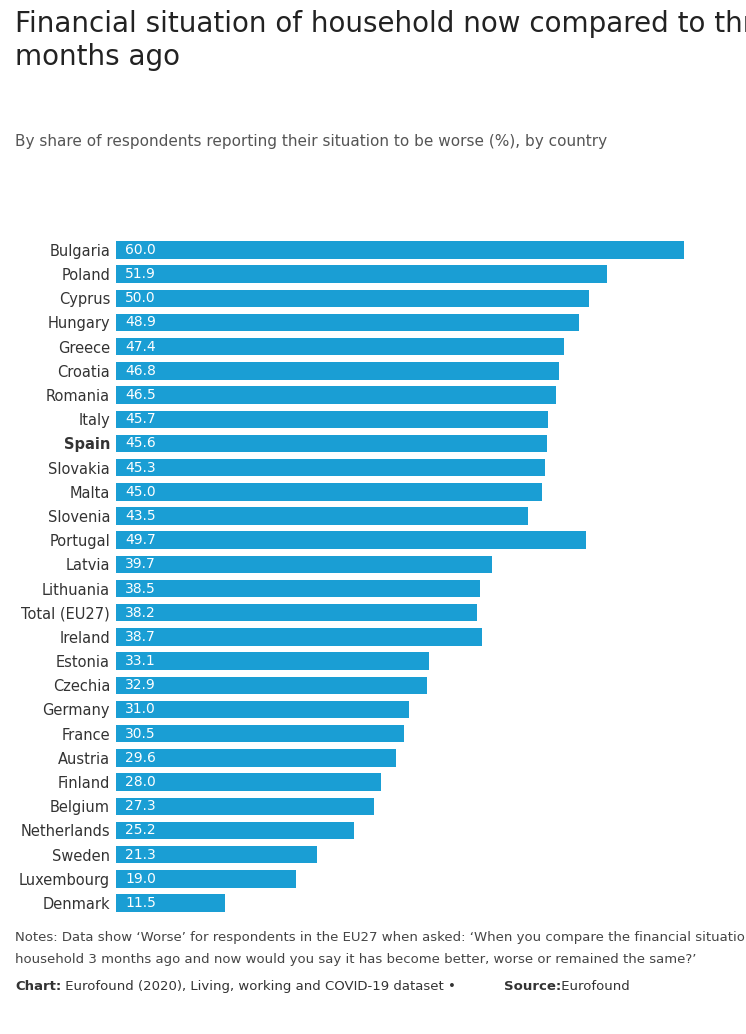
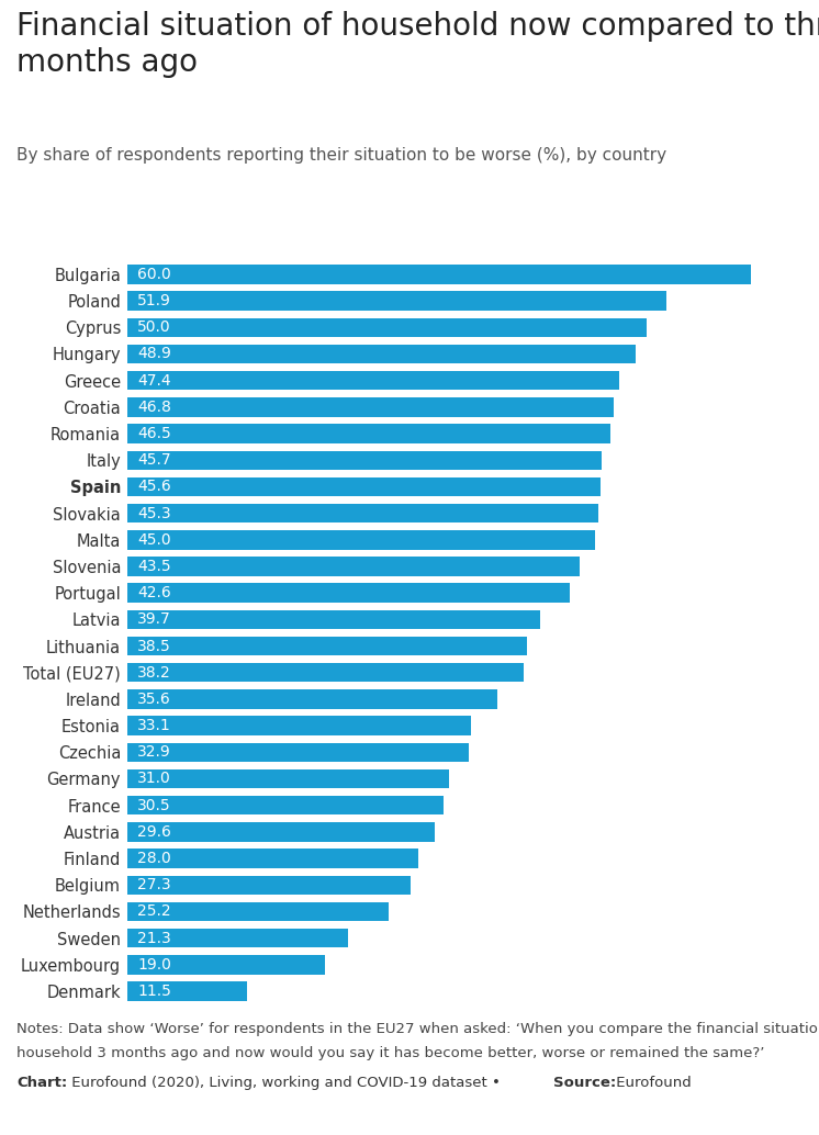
Portugal: 49.7 -> 42.6
Ireland: 38.7 -> 35.6
